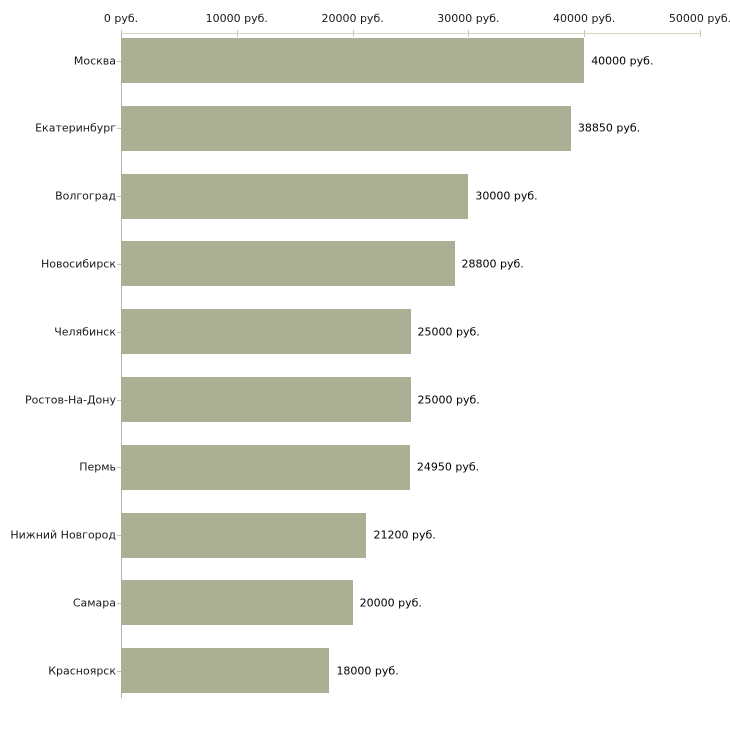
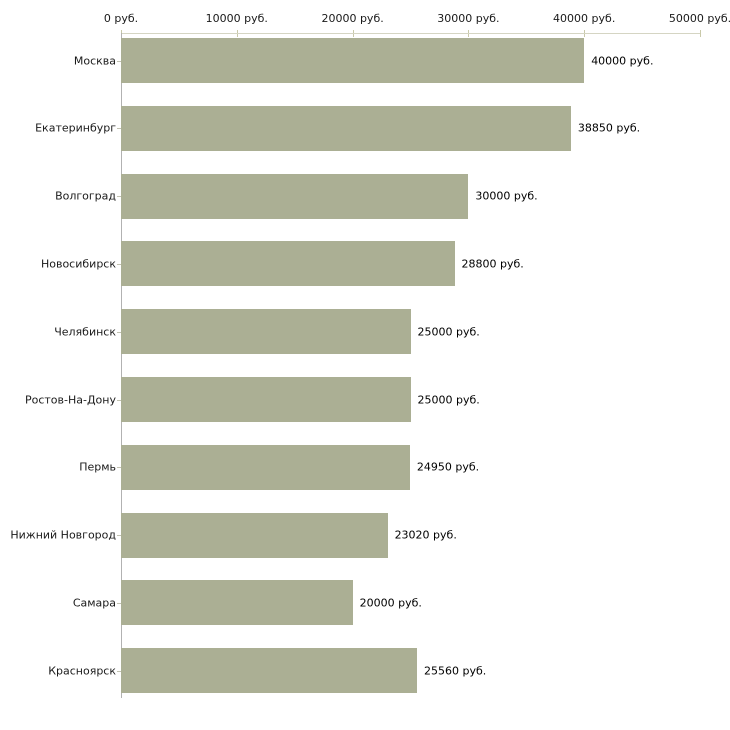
Нижний Новгород: 21200 -> 23020
Красноярск: 18000 -> 25560
